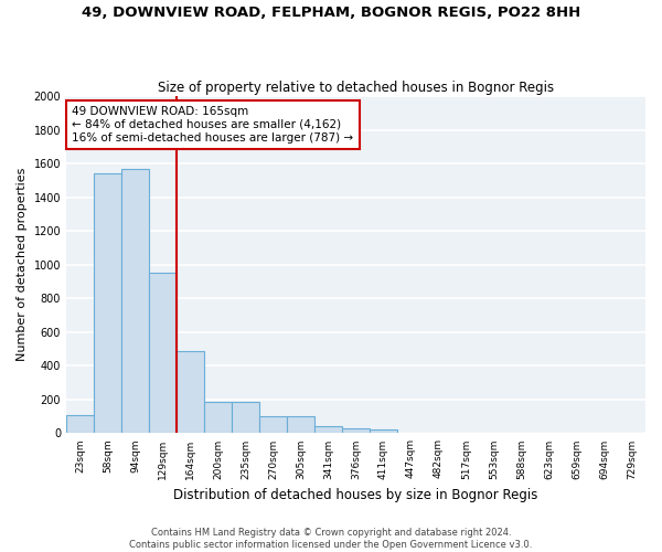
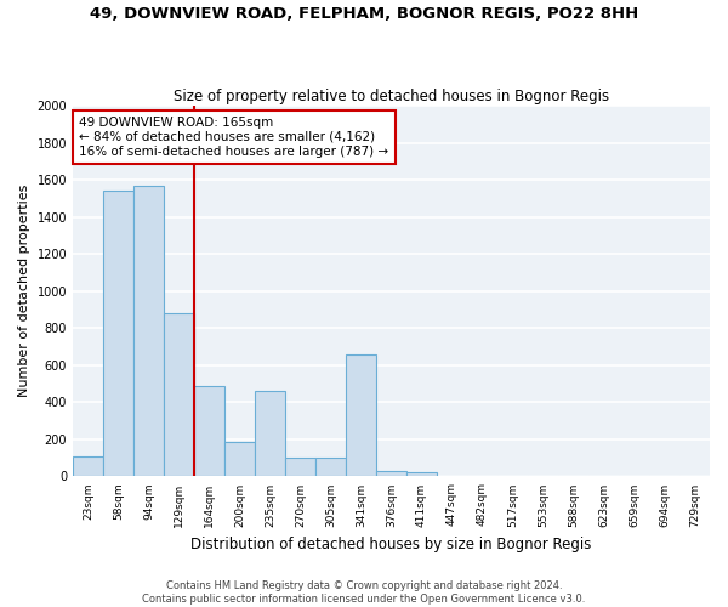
129sqm: 950 -> 880
235sqm: 180 -> 460
341sqm: 40 -> 660
